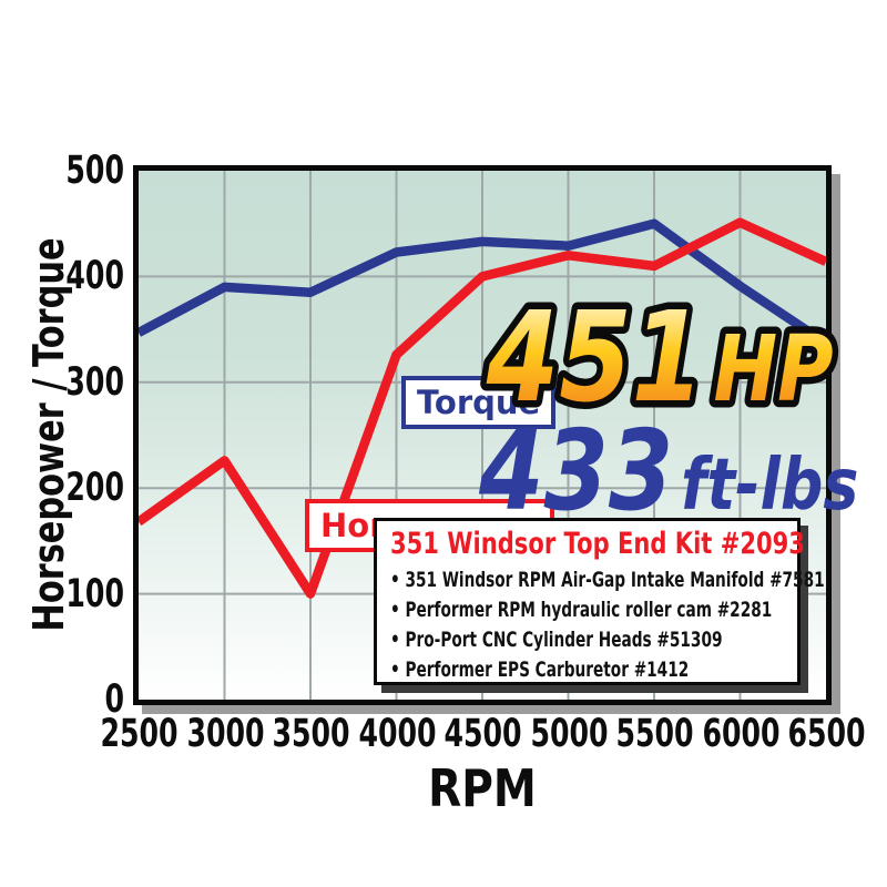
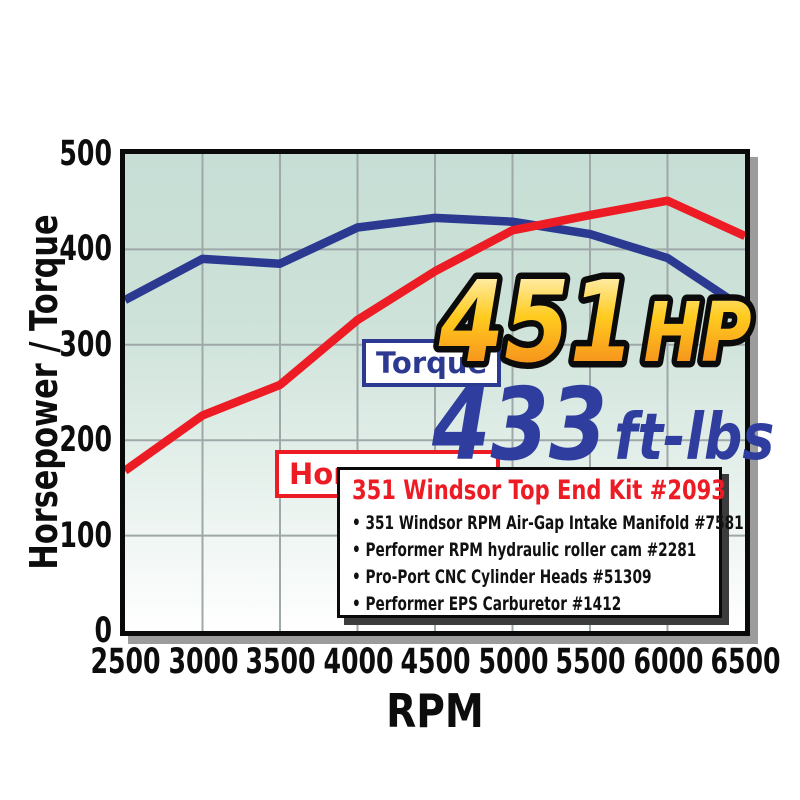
Horsepower/3500: 100 -> 260
Horsepower/4500: 400 -> 380
Torque/5500: 450 -> 420
Horsepower/5500: 410 -> 440
